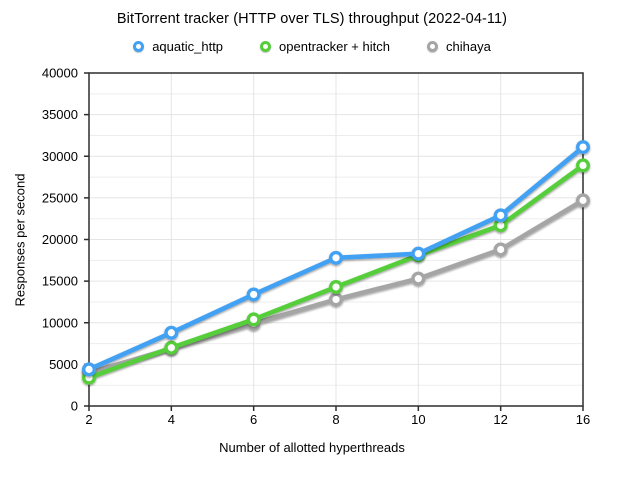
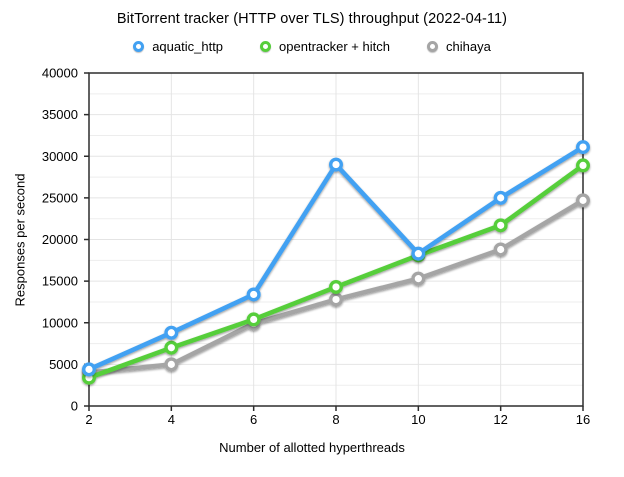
chihaya/4: 7000 -> 5000
aquatic_http/8: 18000 -> 29000
aquatic_http/12: 23000 -> 25000
